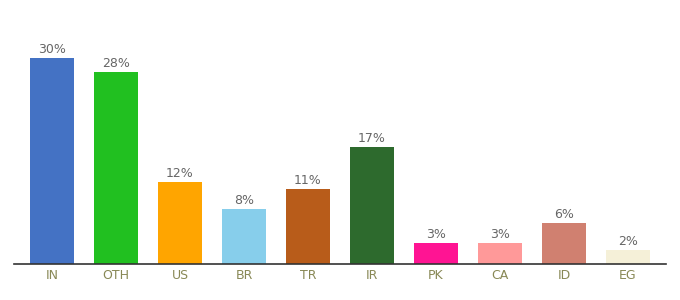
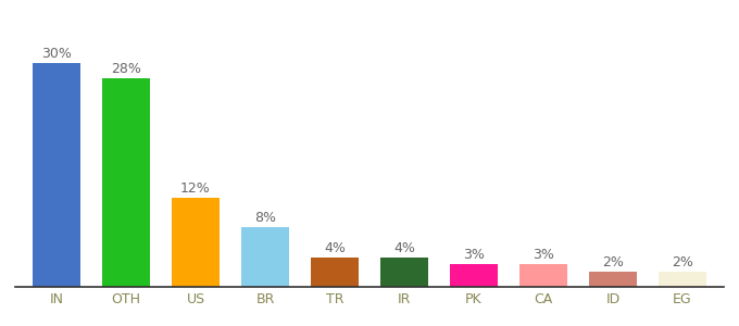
TR: 11% -> 4%
IR: 17% -> 4%
ID: 6% -> 2%
